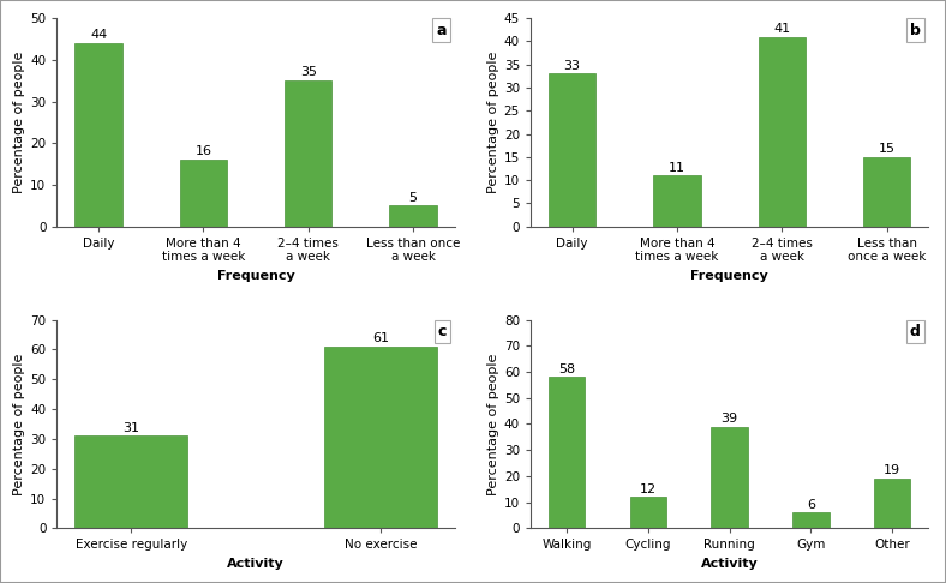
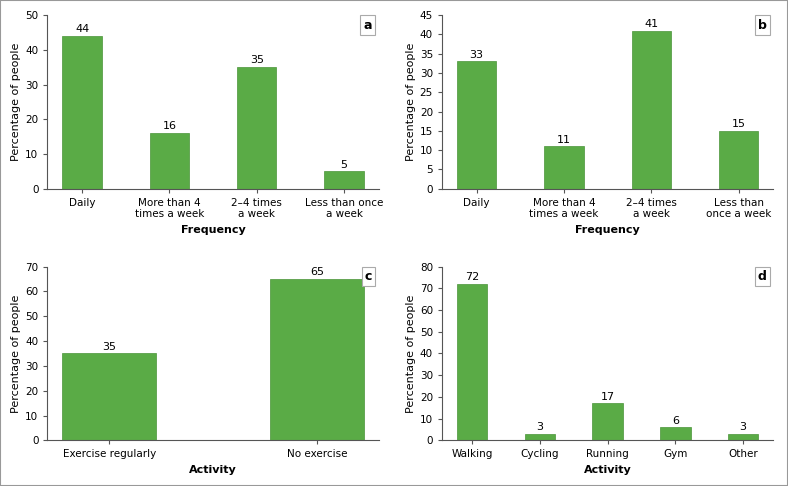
Exercise regularly: 31 -> 35
No exercise: 61 -> 65
Walking: 58 -> 72
Cycling: 12 -> 3
Running: 39 -> 17
Other: 19 -> 3
